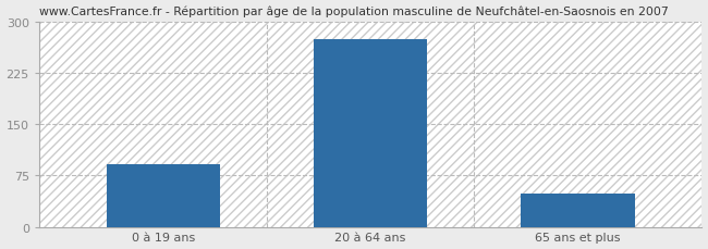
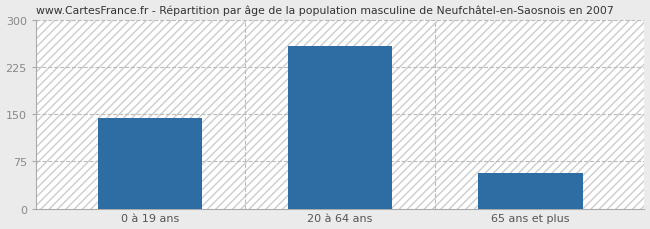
0 à 19 ans: 92 -> 144
20 à 64 ans: 274 -> 258
65 ans et plus: 48 -> 57
